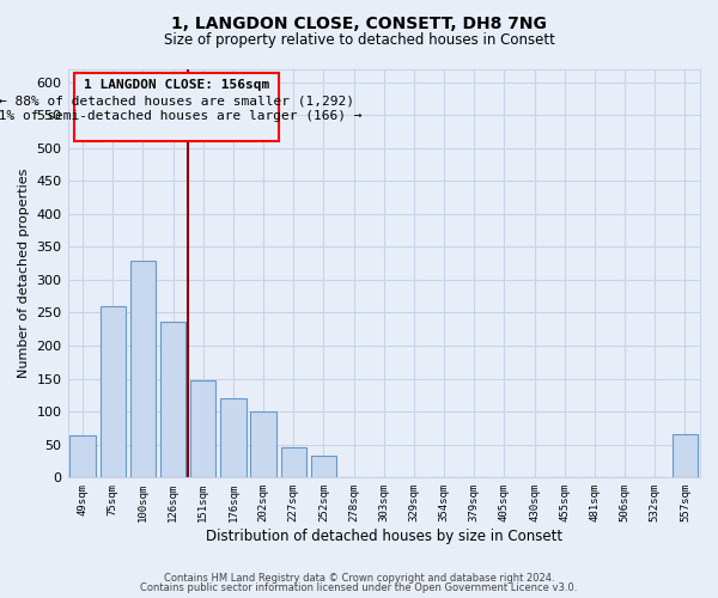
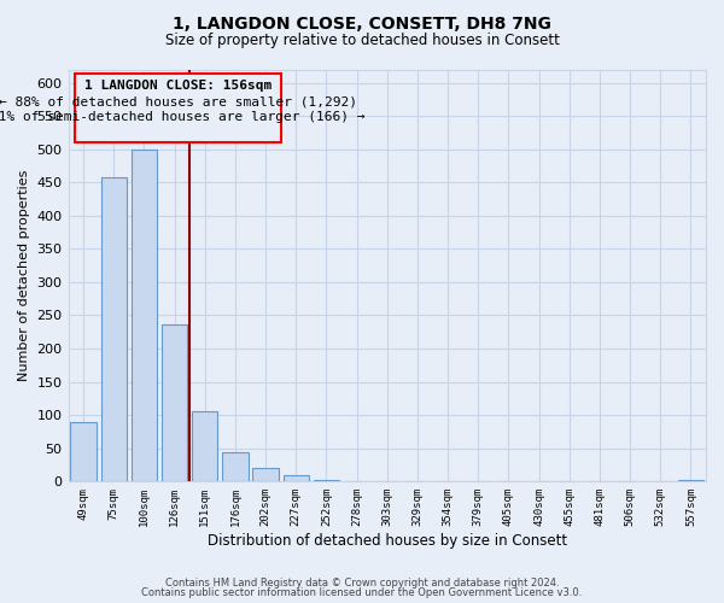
49sqm: 64 -> 90
75sqm: 260 -> 457
100sqm: 328 -> 500
151sqm: 148 -> 105
176sqm: 120 -> 45
202sqm: 100 -> 20
227sqm: 46 -> 10
252sqm: 34 -> 2
557sqm: 66 -> 2
